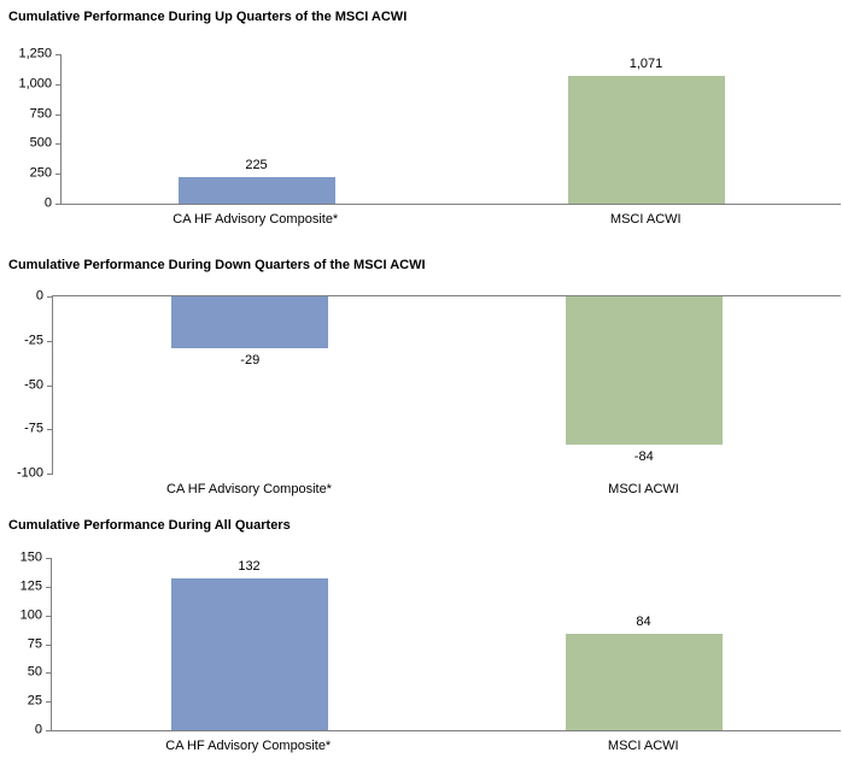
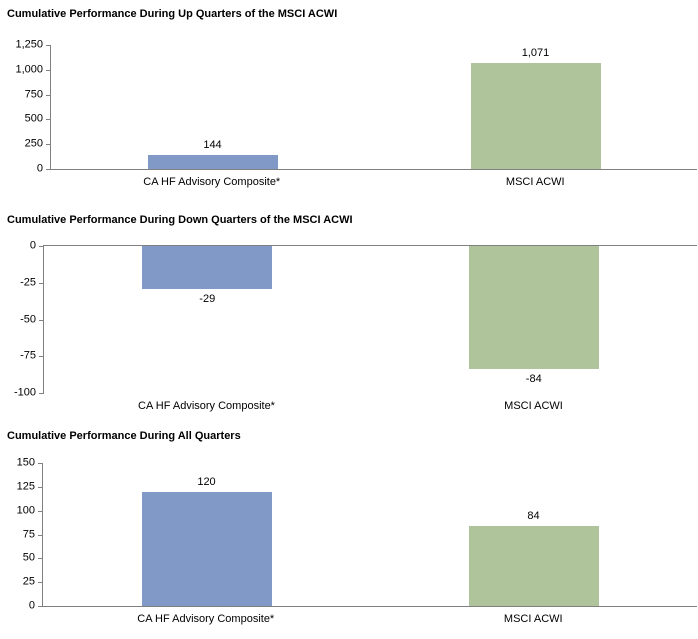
Cumulative Performance During Up Quarters of the MSCI ACWI/CA HF Advisory Composite*: 225 -> 144
Cumulative Performance During All Quarters/CA HF Advisory Composite*: 132 -> 120
